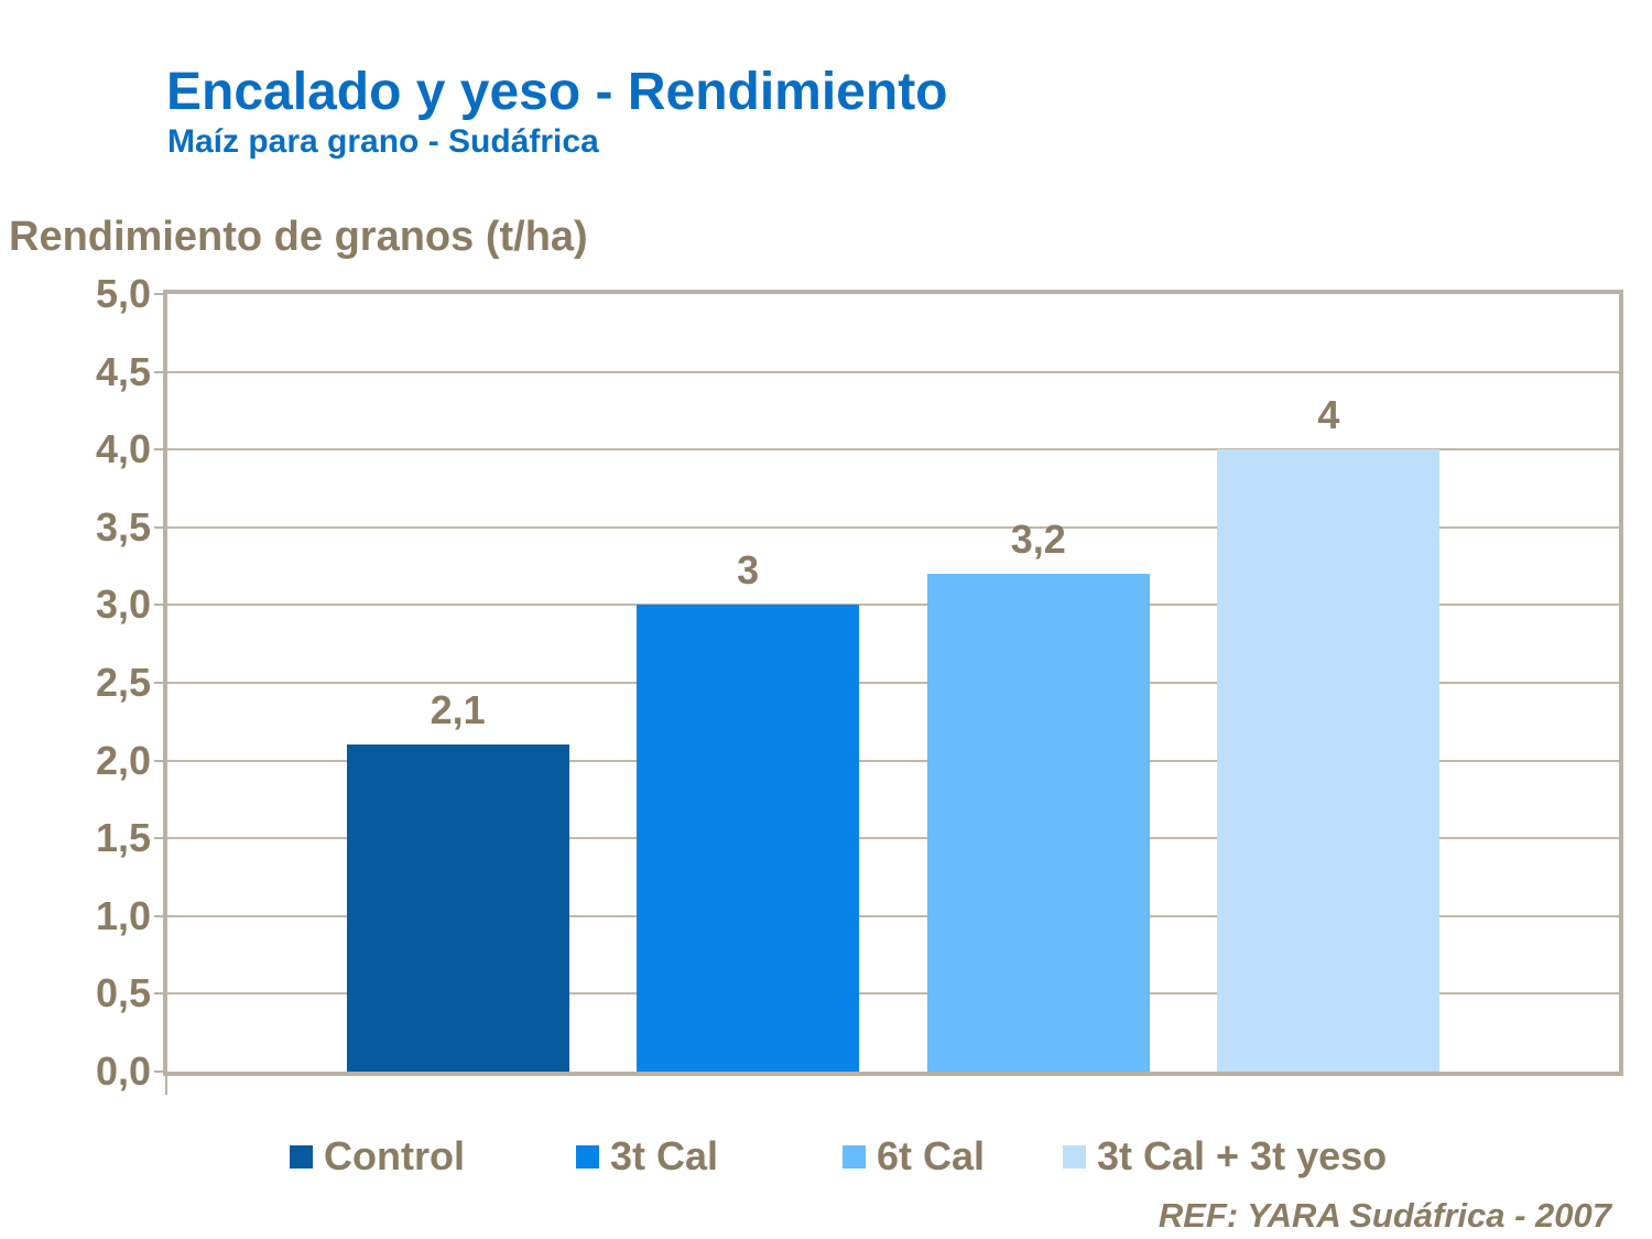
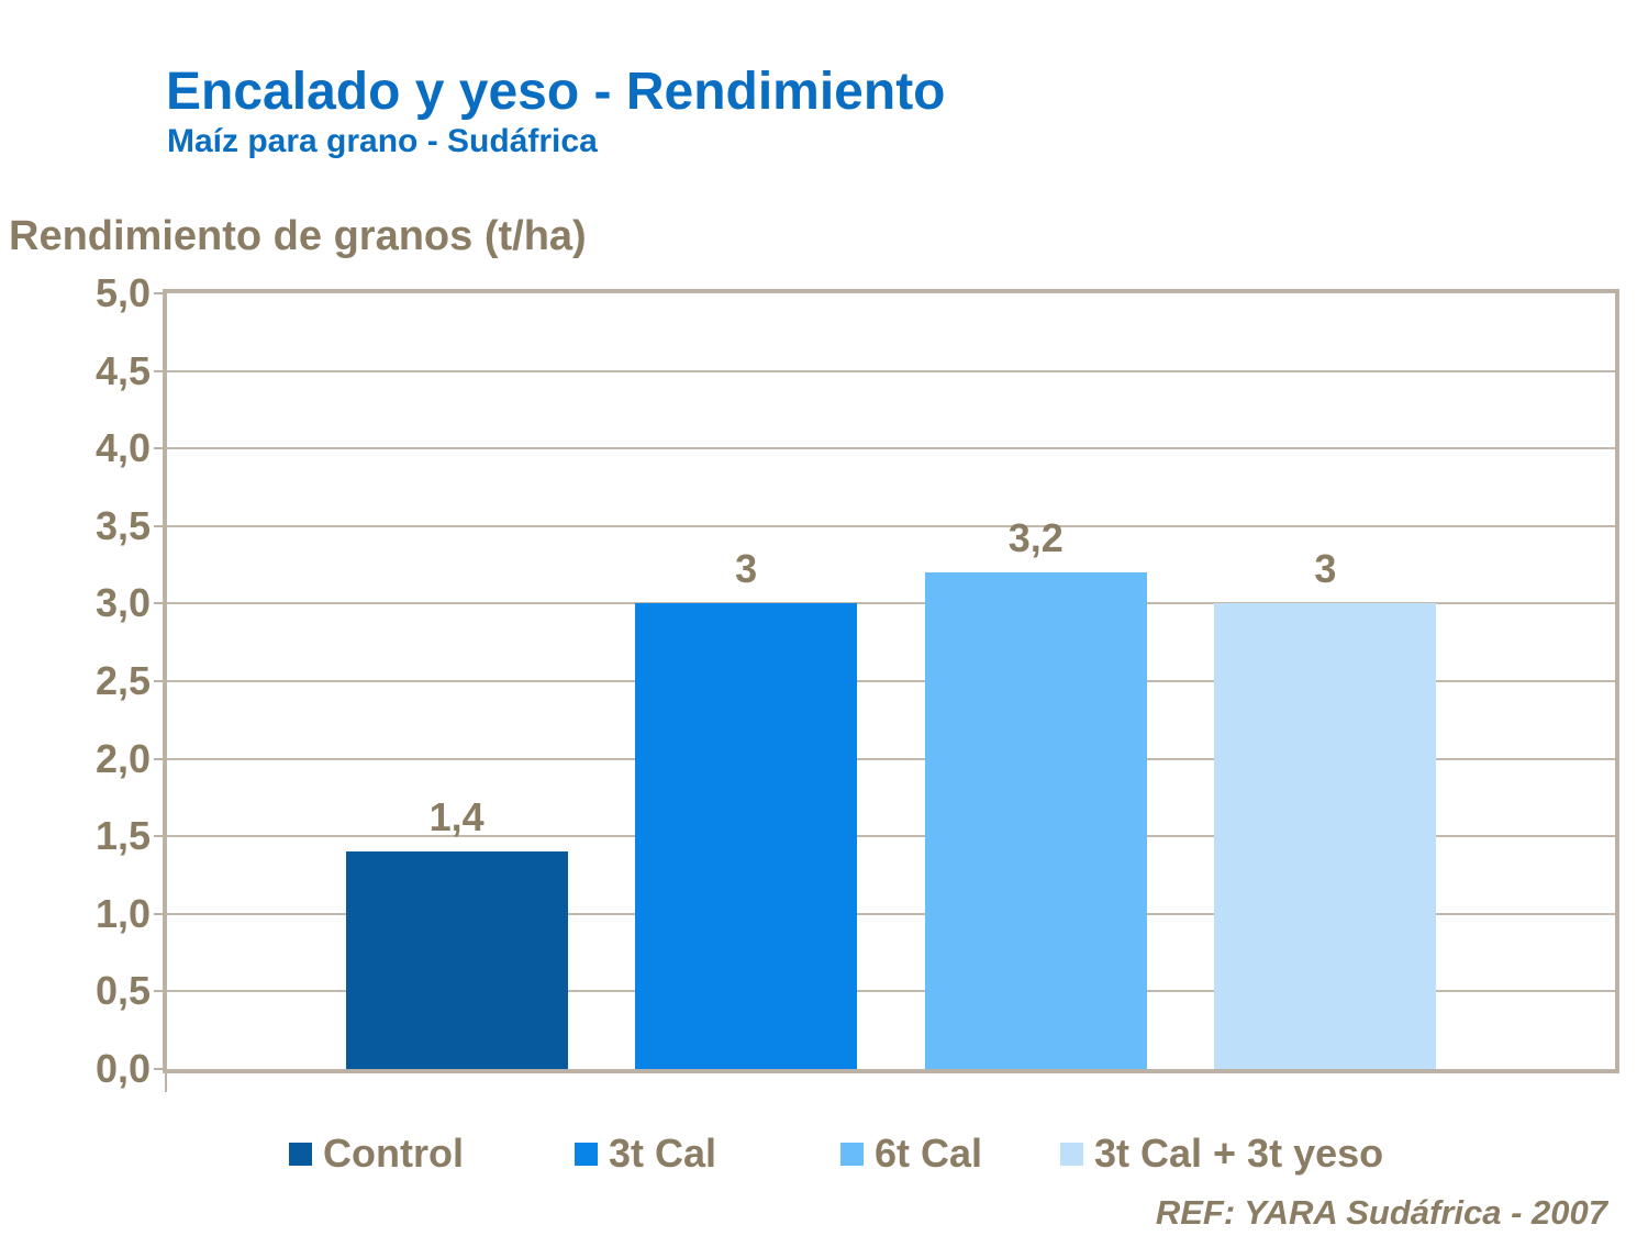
Control: 2,1 -> 1,4
3t Cal + 3t yeso: 4 -> 3
